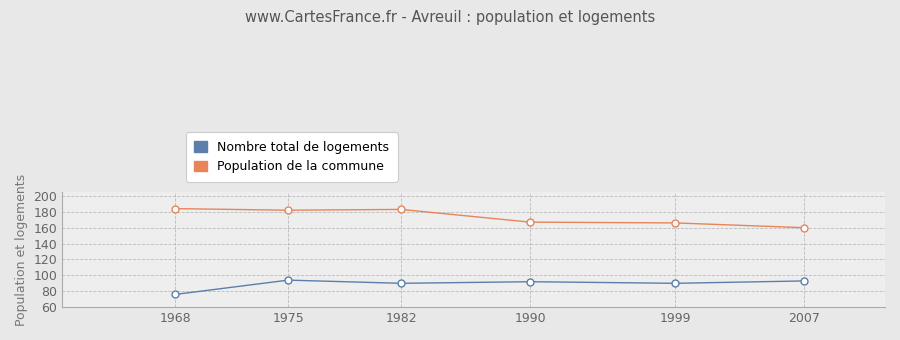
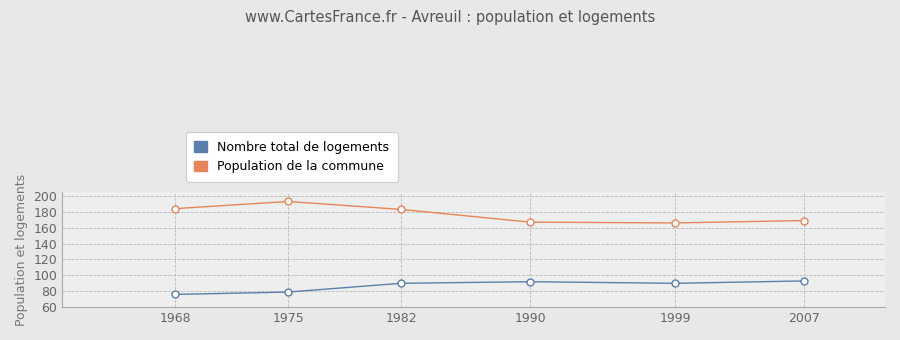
Nombre total de logements/1975: 94 -> 79
Population de la commune/1975: 182 -> 193
Population de la commune/2007: 160 -> 169
